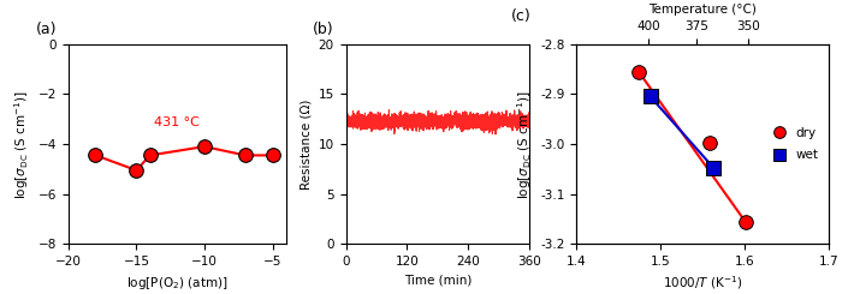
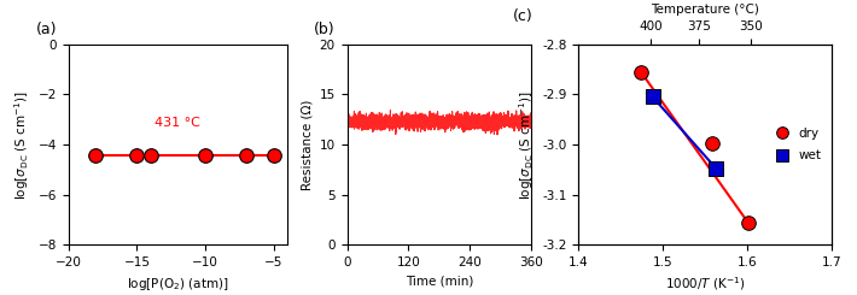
−15: -5.05 -> -4.45
−10: -4.10 -> -4.45
